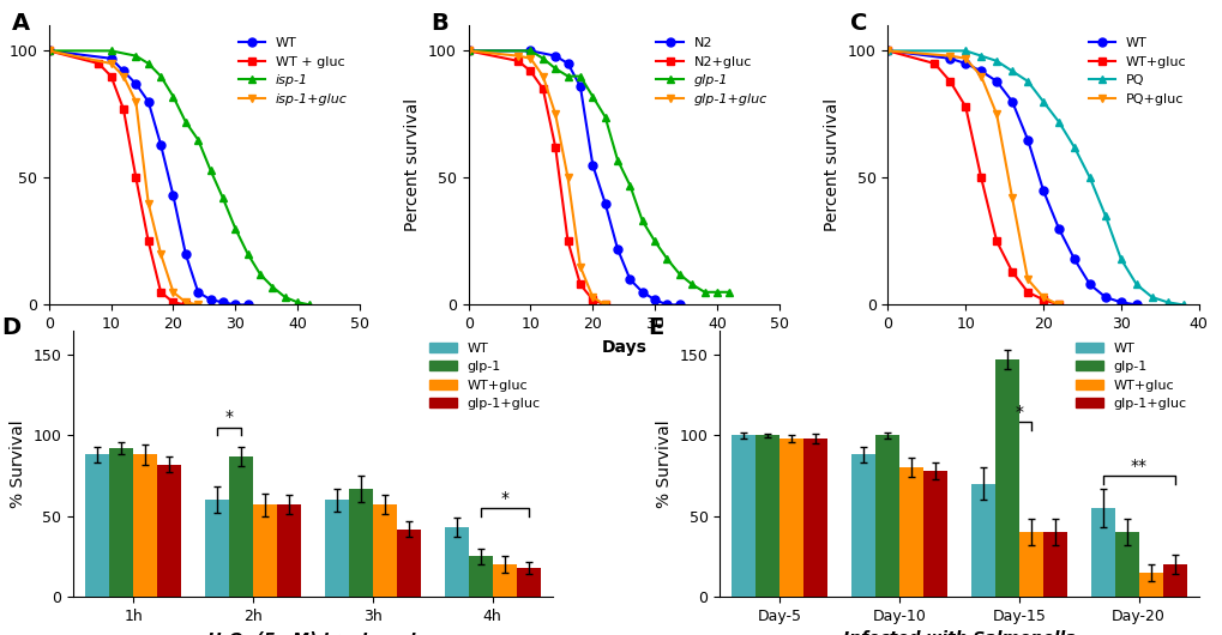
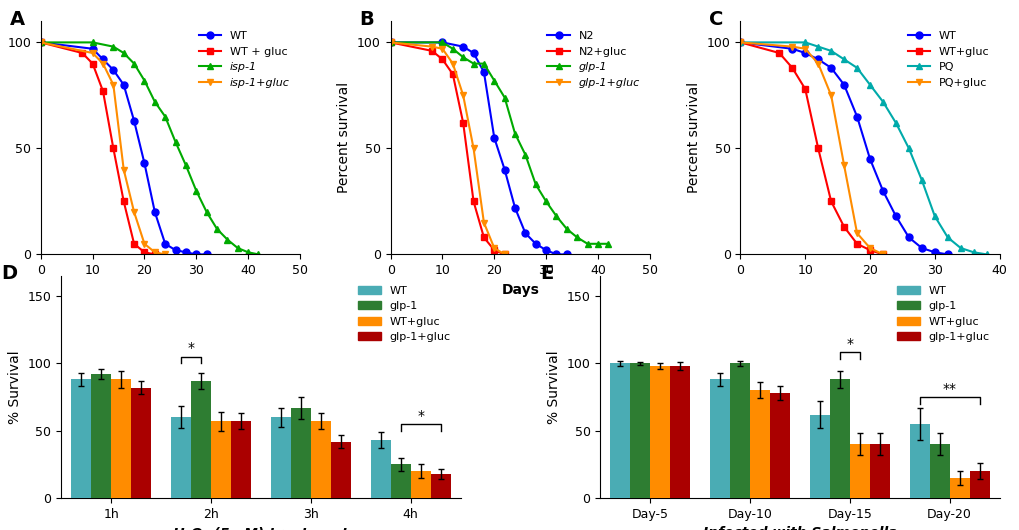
WT/Day-15: 70 -> 62
glp-1/Day-15: 147 -> 88
